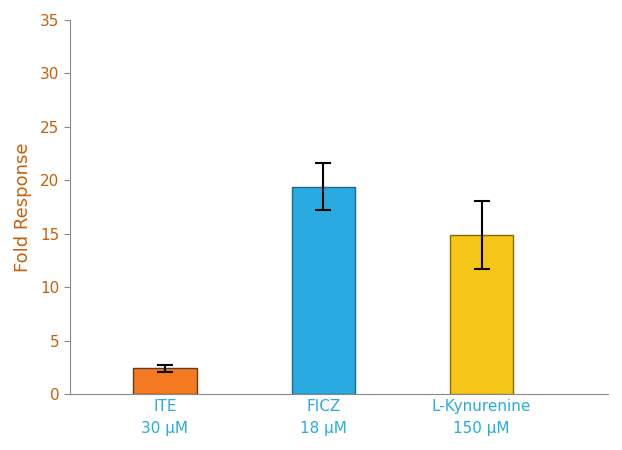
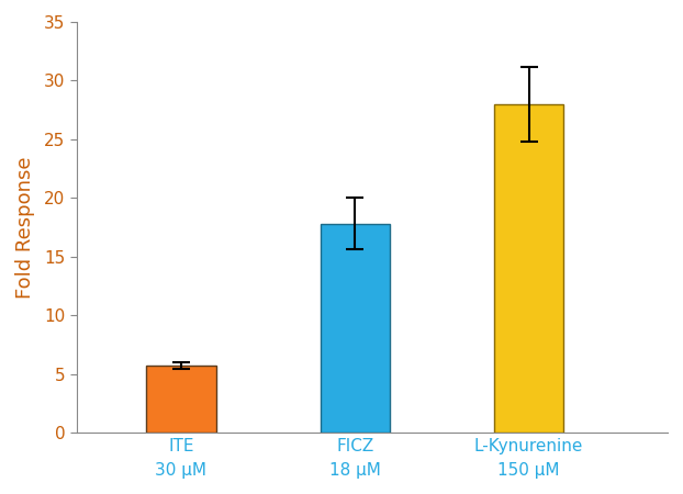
ITE 30 μM: 2.4 -> 5.7
FICZ 18 μM: 19.4 -> 17.8
L-Kynurenine 150 μM: 14.9 -> 28.0
